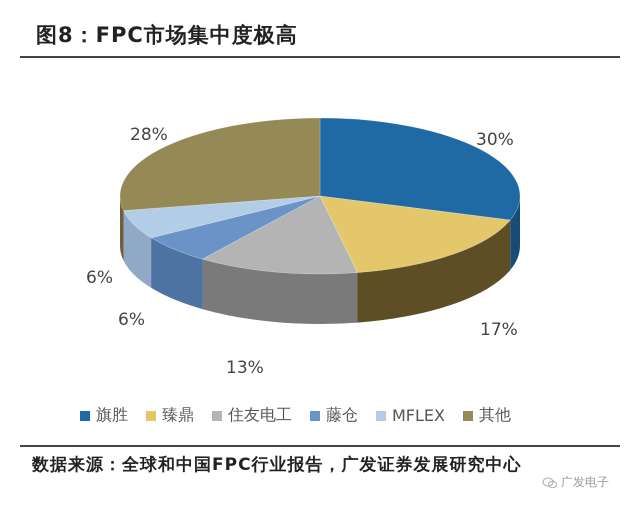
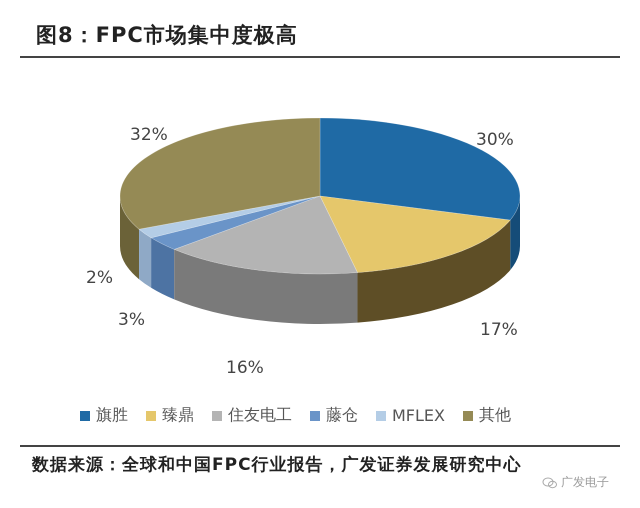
住友电工: 13% -> 16%
藤仓: 6% -> 3%
MFLEX: 6% -> 2%
其他: 28% -> 32%
